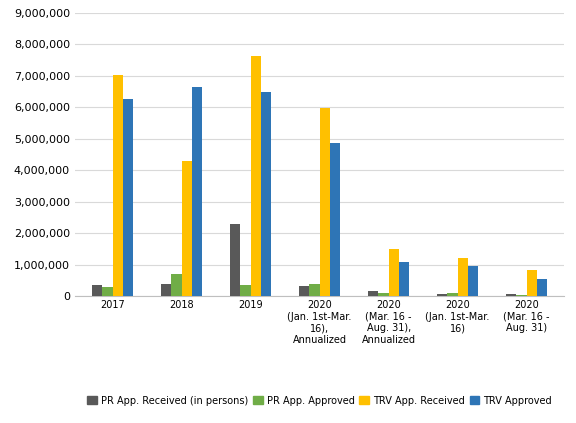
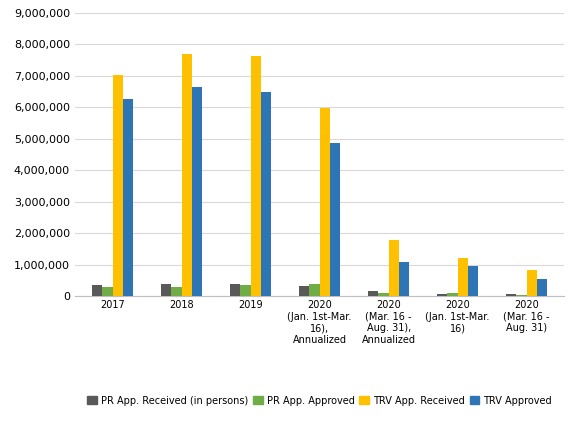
PR App. Approved/2018: 700,000 -> 280,000
TRV App. Received/2018: 4,300,000 -> 7,680,000
PR App. Received (in persons)/2019: 2,300,000 -> 390,000
TRV App. Received/2020 (Mar. 16 - Aug. 31), Annualized: 1,500,000 -> 1,790,000
